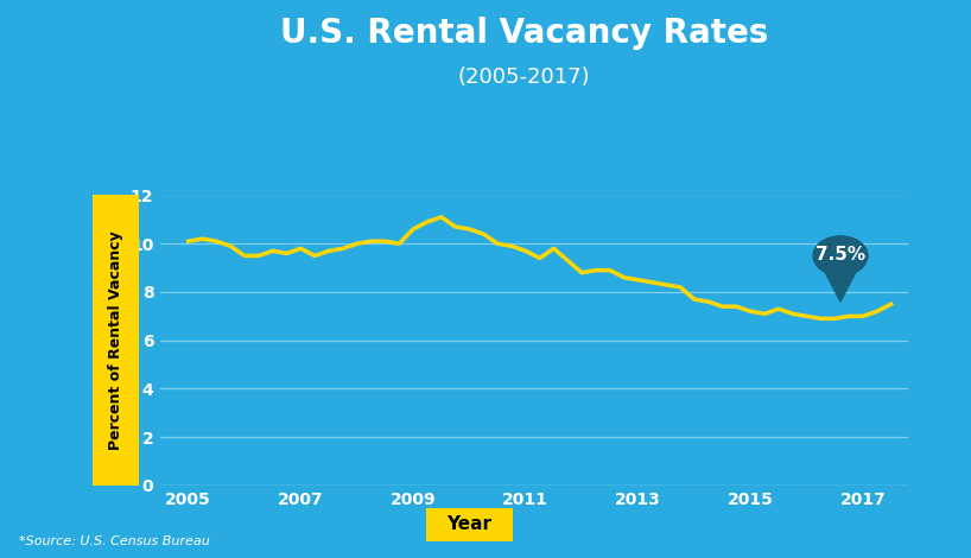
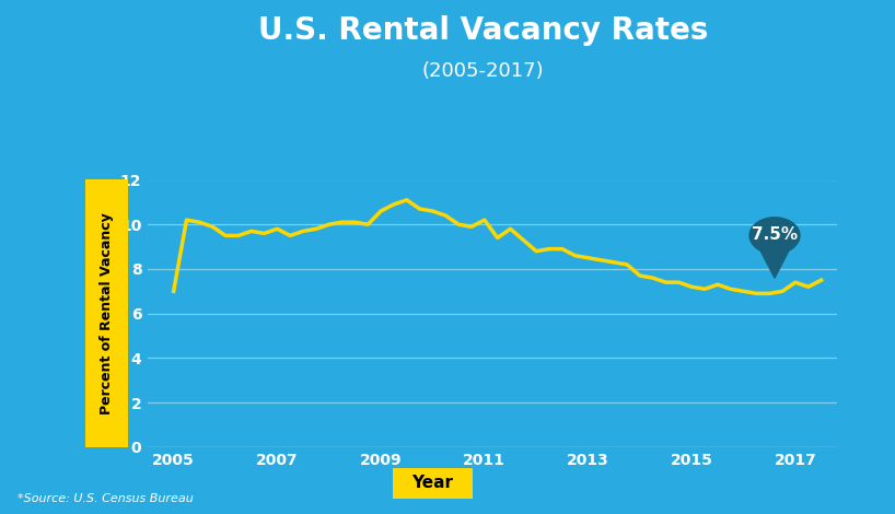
2005: 10.1 -> 7.0
2011: 9.7 -> 10.2
2017: 7.0 -> 7.4
